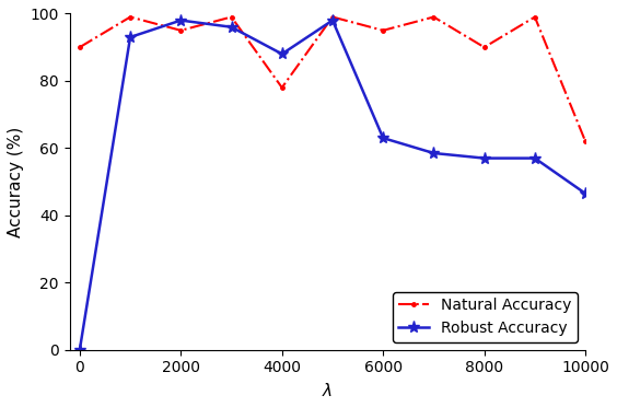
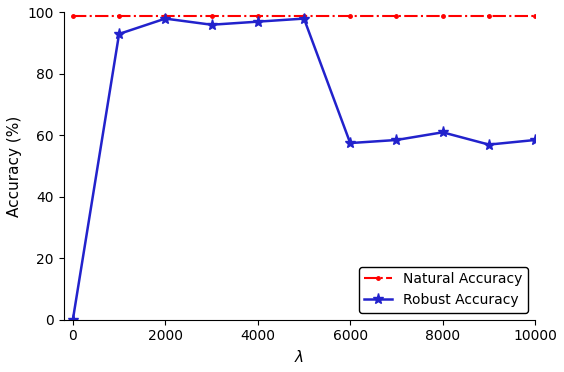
Natural Accuracy/0: 90 -> 99
Natural Accuracy/2000: 95 -> 99
Natural Accuracy/4000: 78 -> 99
Robust Accuracy/4000: 88.0 -> 97.0
Natural Accuracy/6000: 95 -> 99
Robust Accuracy/6000: 63.0 -> 57.5
Natural Accuracy/8000: 90 -> 99
Robust Accuracy/8000: 57.0 -> 61.0
Natural Accuracy/10000: 62 -> 99
Robust Accuracy/10000: 46.5 -> 58.5
